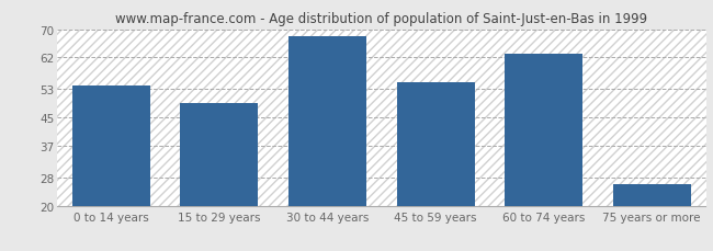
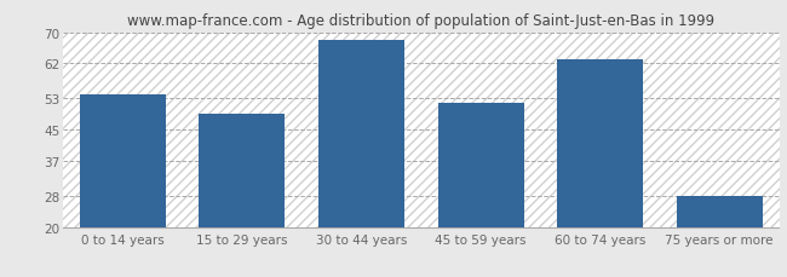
45 to 59 years: 55 -> 52
75 years or more: 26 -> 28
